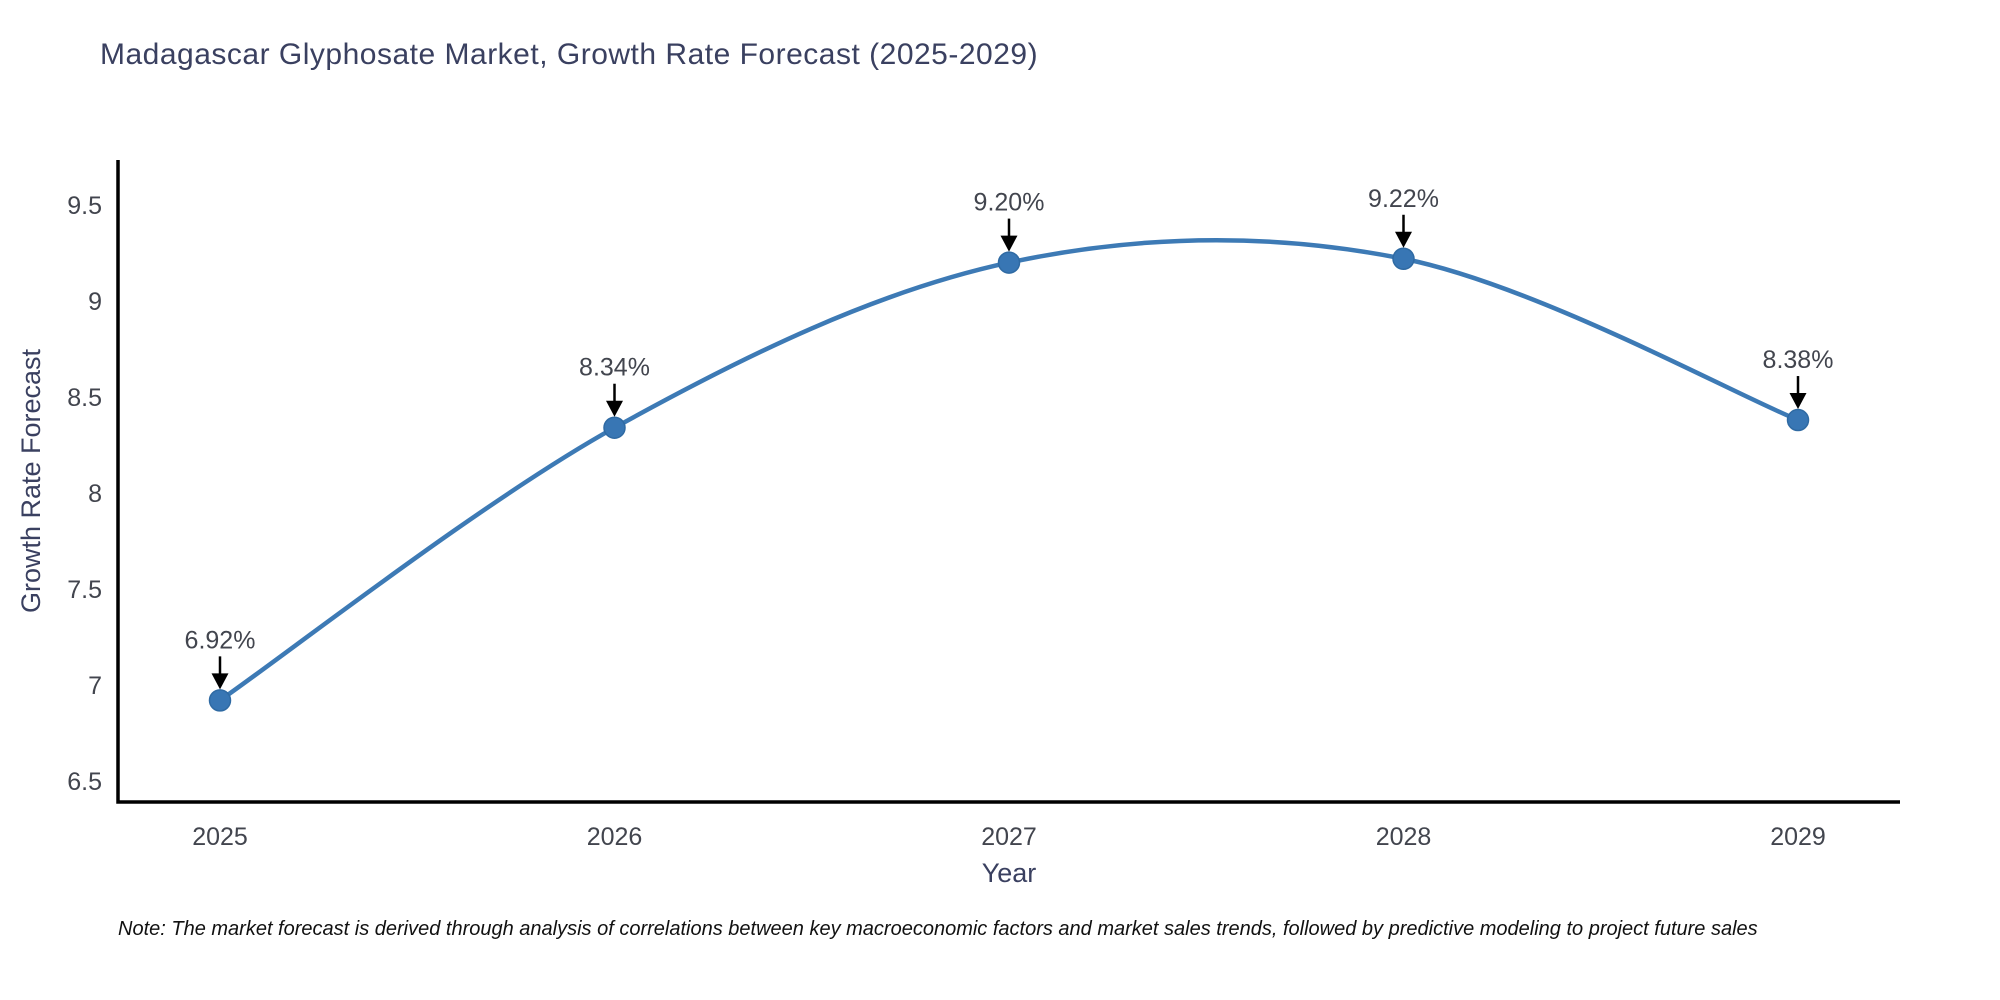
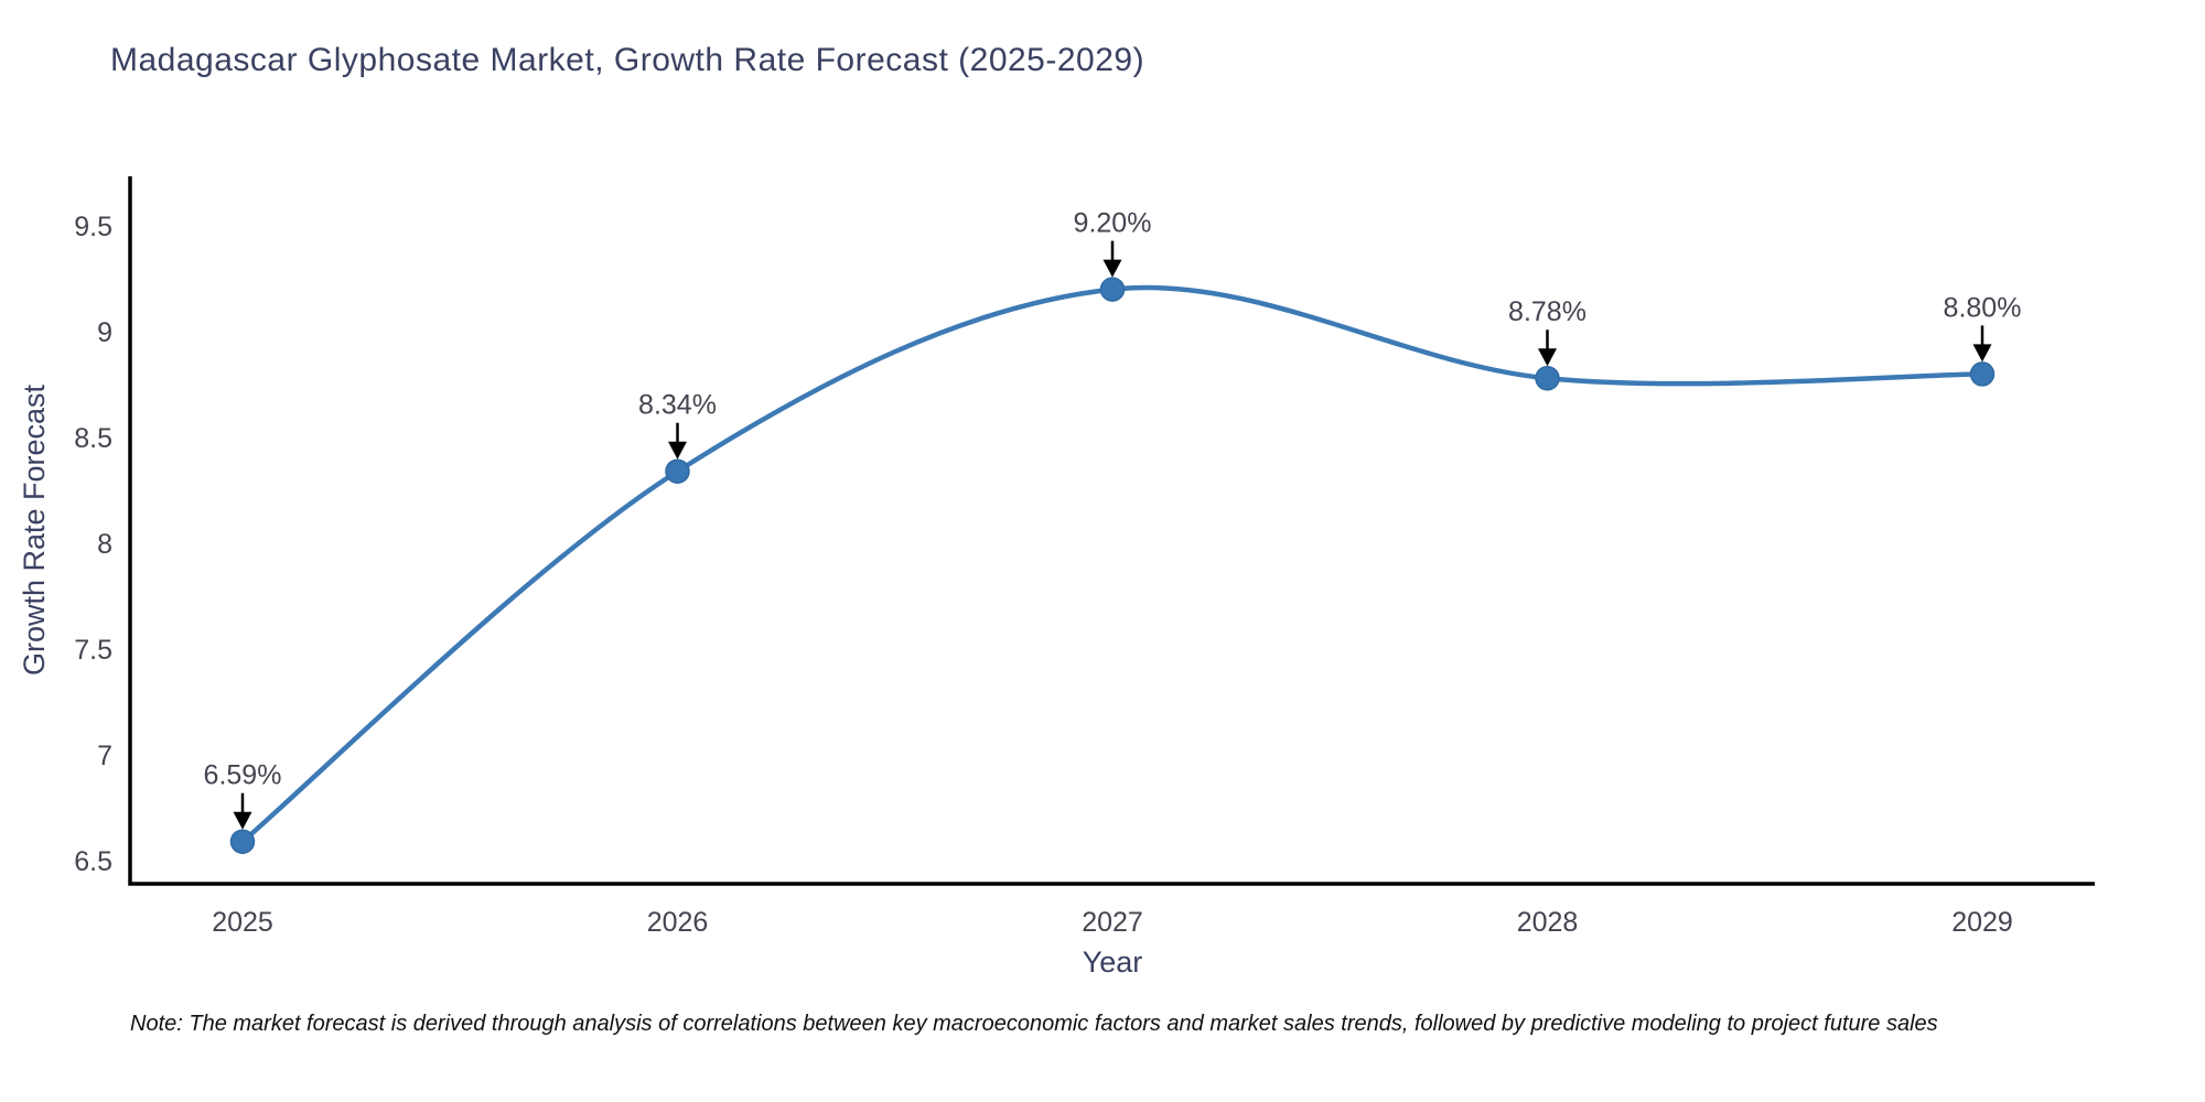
2025: 6.92% -> 6.59%
2028: 9.22% -> 8.78%
2029: 8.38% -> 8.80%
